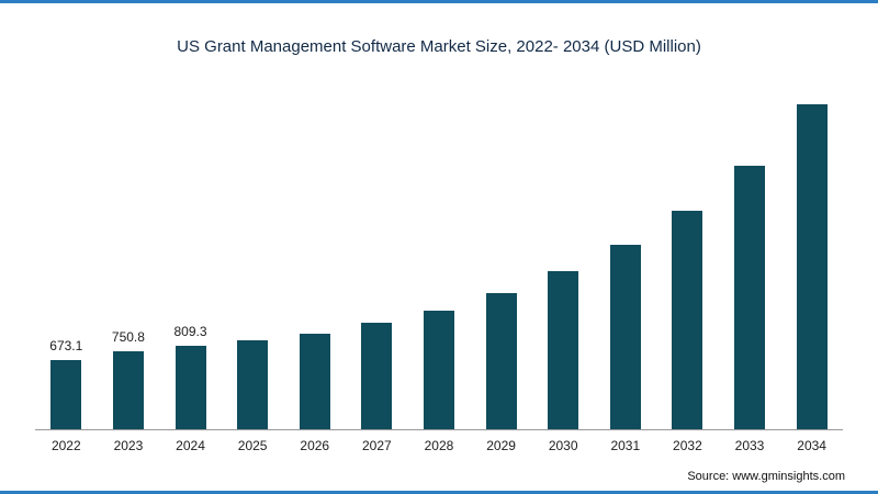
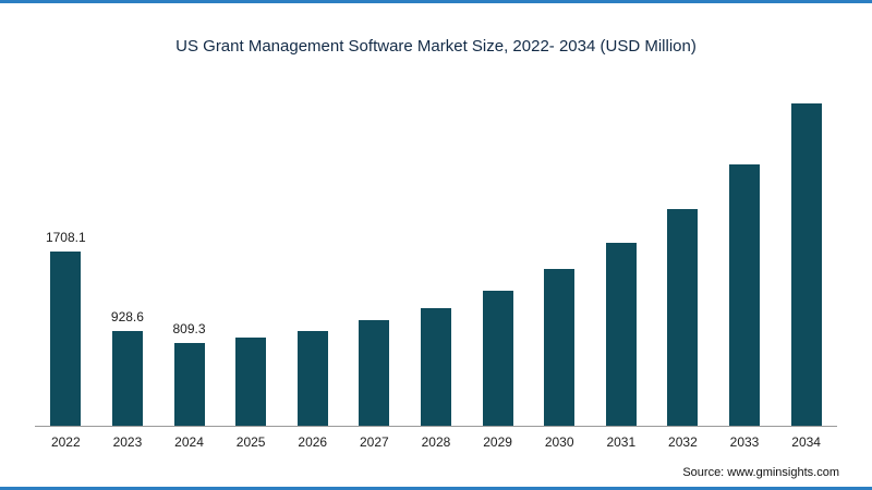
2022: 673.1 -> 1708.1
2023: 750.8 -> 928.6
